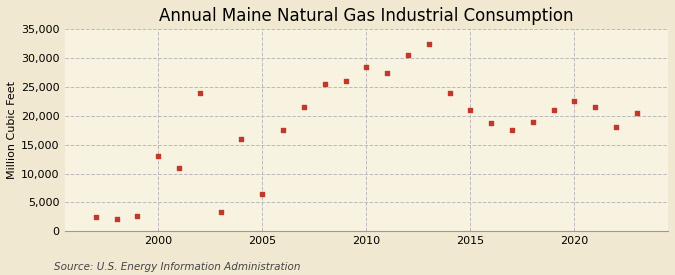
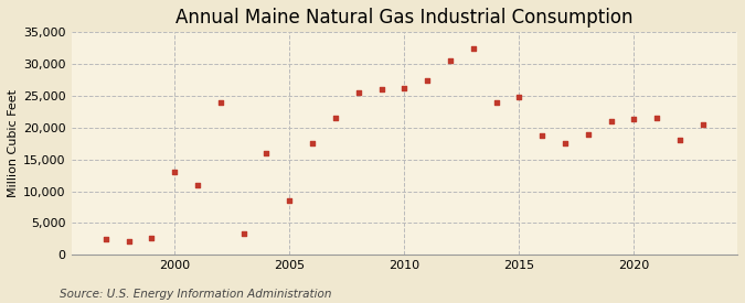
2005: 6,500 -> 8,600
2010: 28,500 -> 26,200
2015: 21,000 -> 24,800
2020: 22,500 -> 21,400
